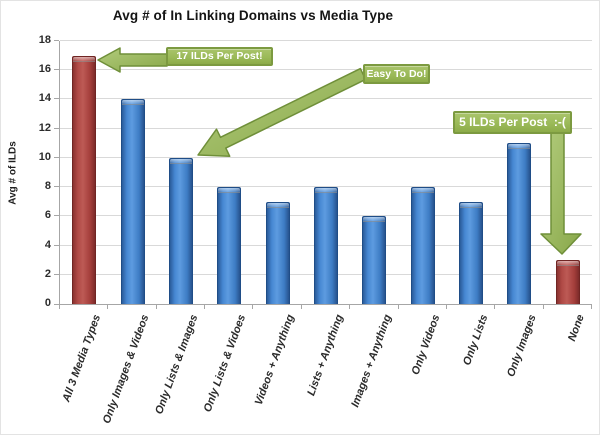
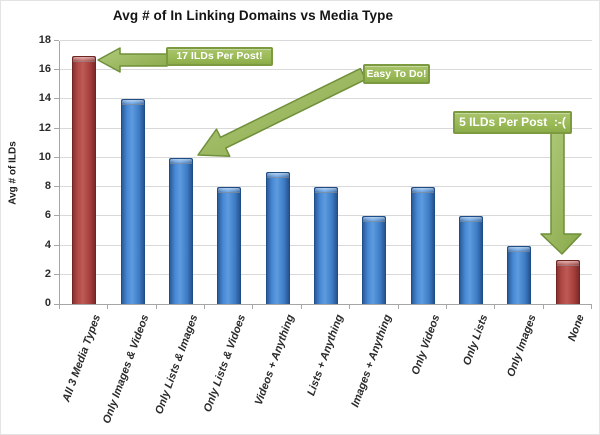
Videos + Anything: 7 -> 9
Only Lists: 7 -> 6
Only Images: 11 -> 4
